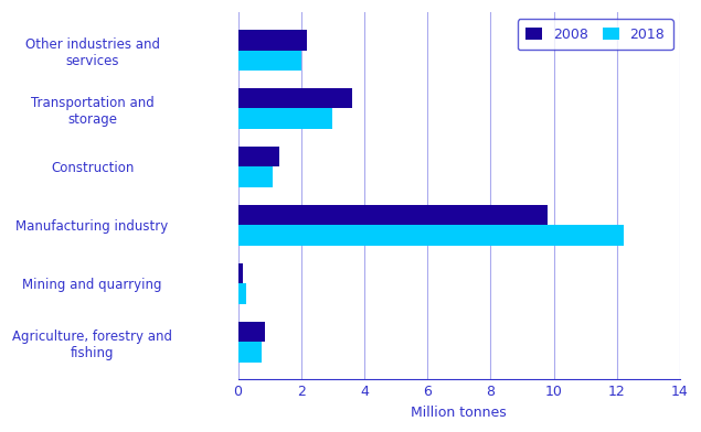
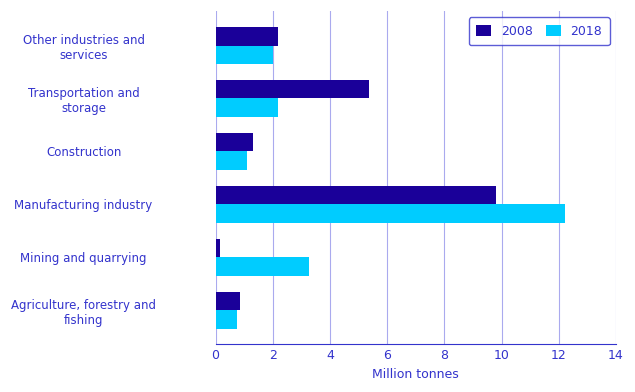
2008/Transportation and storage: 3.60 -> 5.35
2018/Transportation and storage: 3.00 -> 2.20
2018/Mining and quarrying: 0.25 -> 3.25
